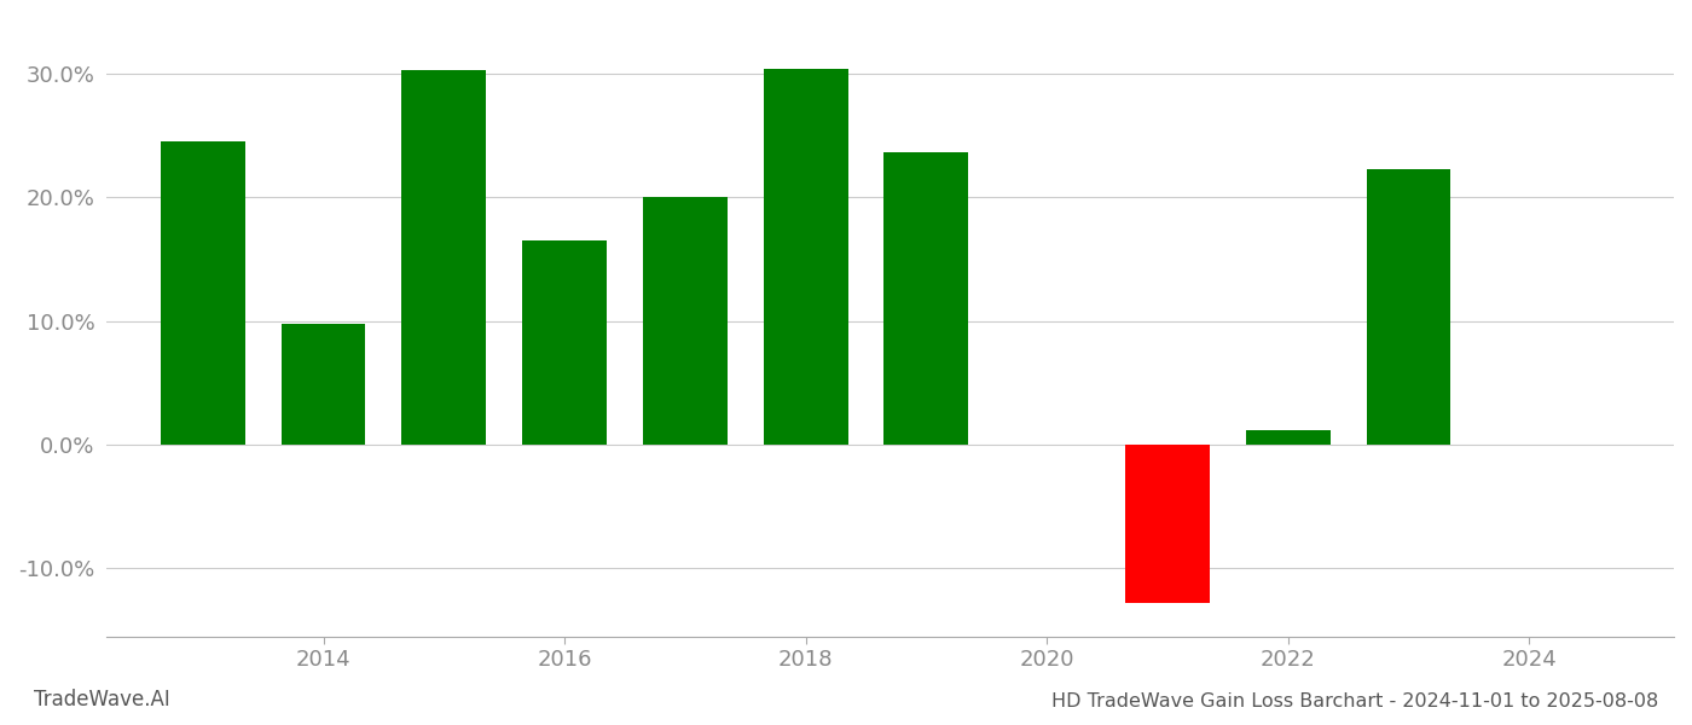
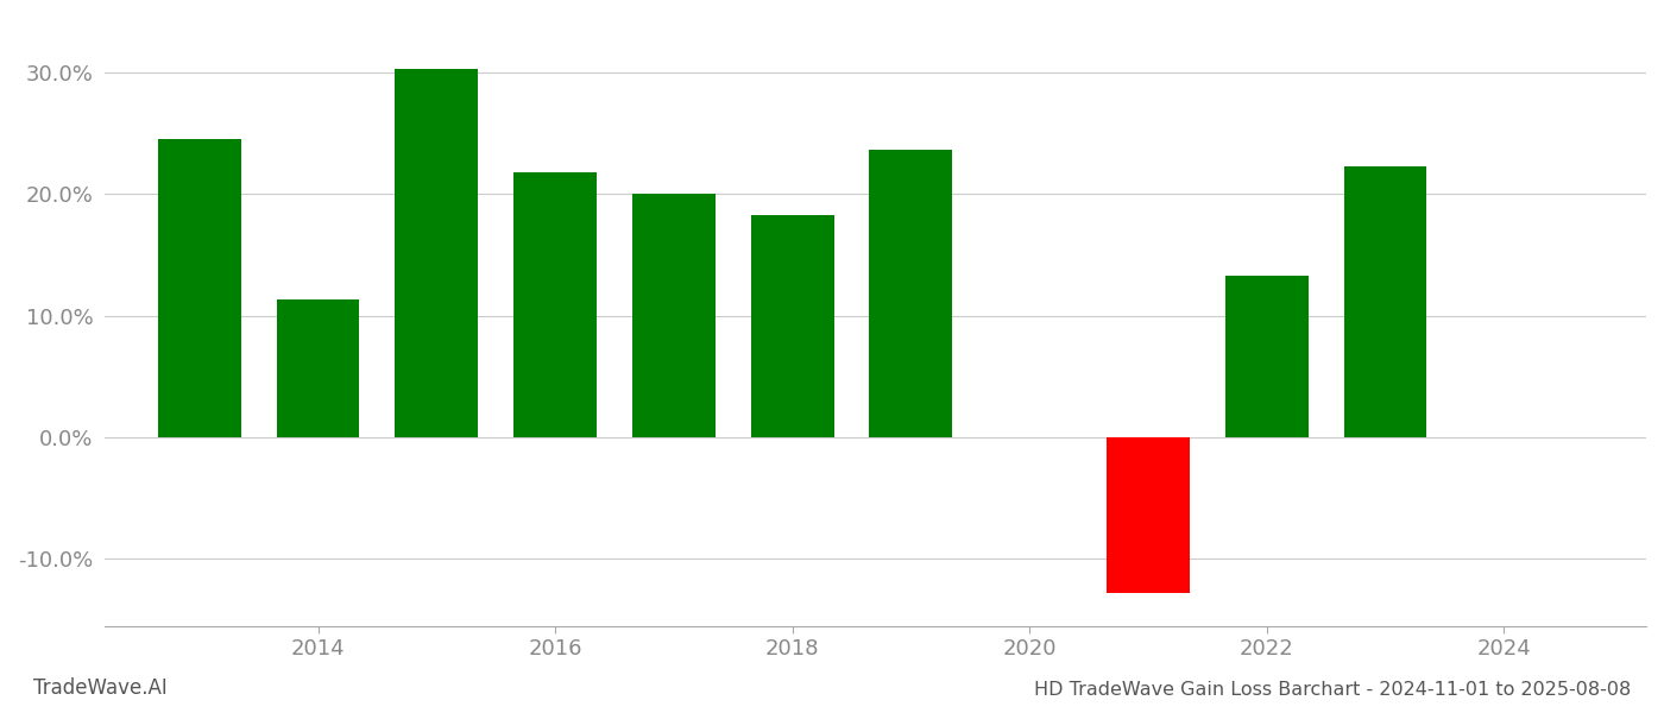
2014: 9.8% -> 11.3%
2016: 16.5% -> 21.8%
2018: 30.4% -> 18.3%
2022: 1.2% -> 13.3%
